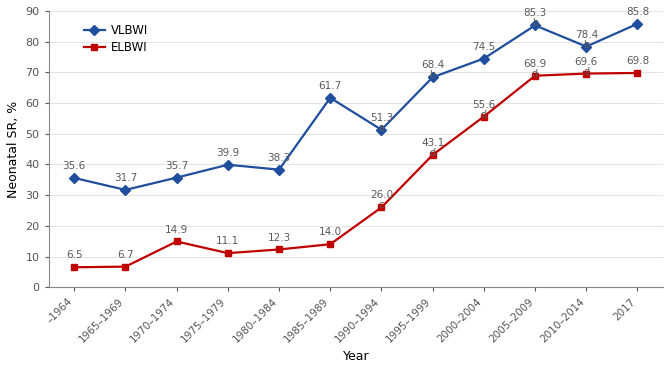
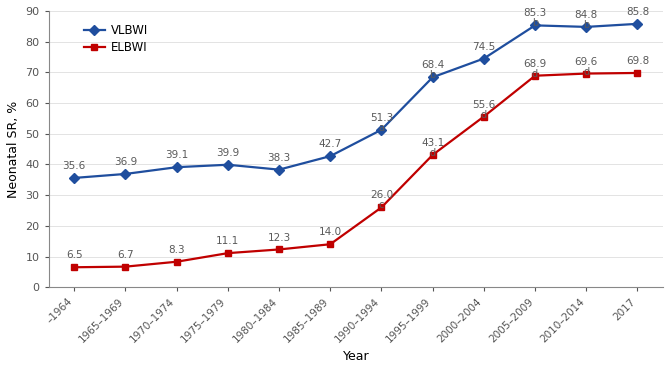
VLBWI/1965–1969: 31.7 -> 36.9
VLBWI/1970–1974: 35.7 -> 39.1
ELBWI/1970–1974: 14.9 -> 8.3
VLBWI/1985–1989: 61.7 -> 42.7
VLBWI/2010–2014: 78.4 -> 84.8
